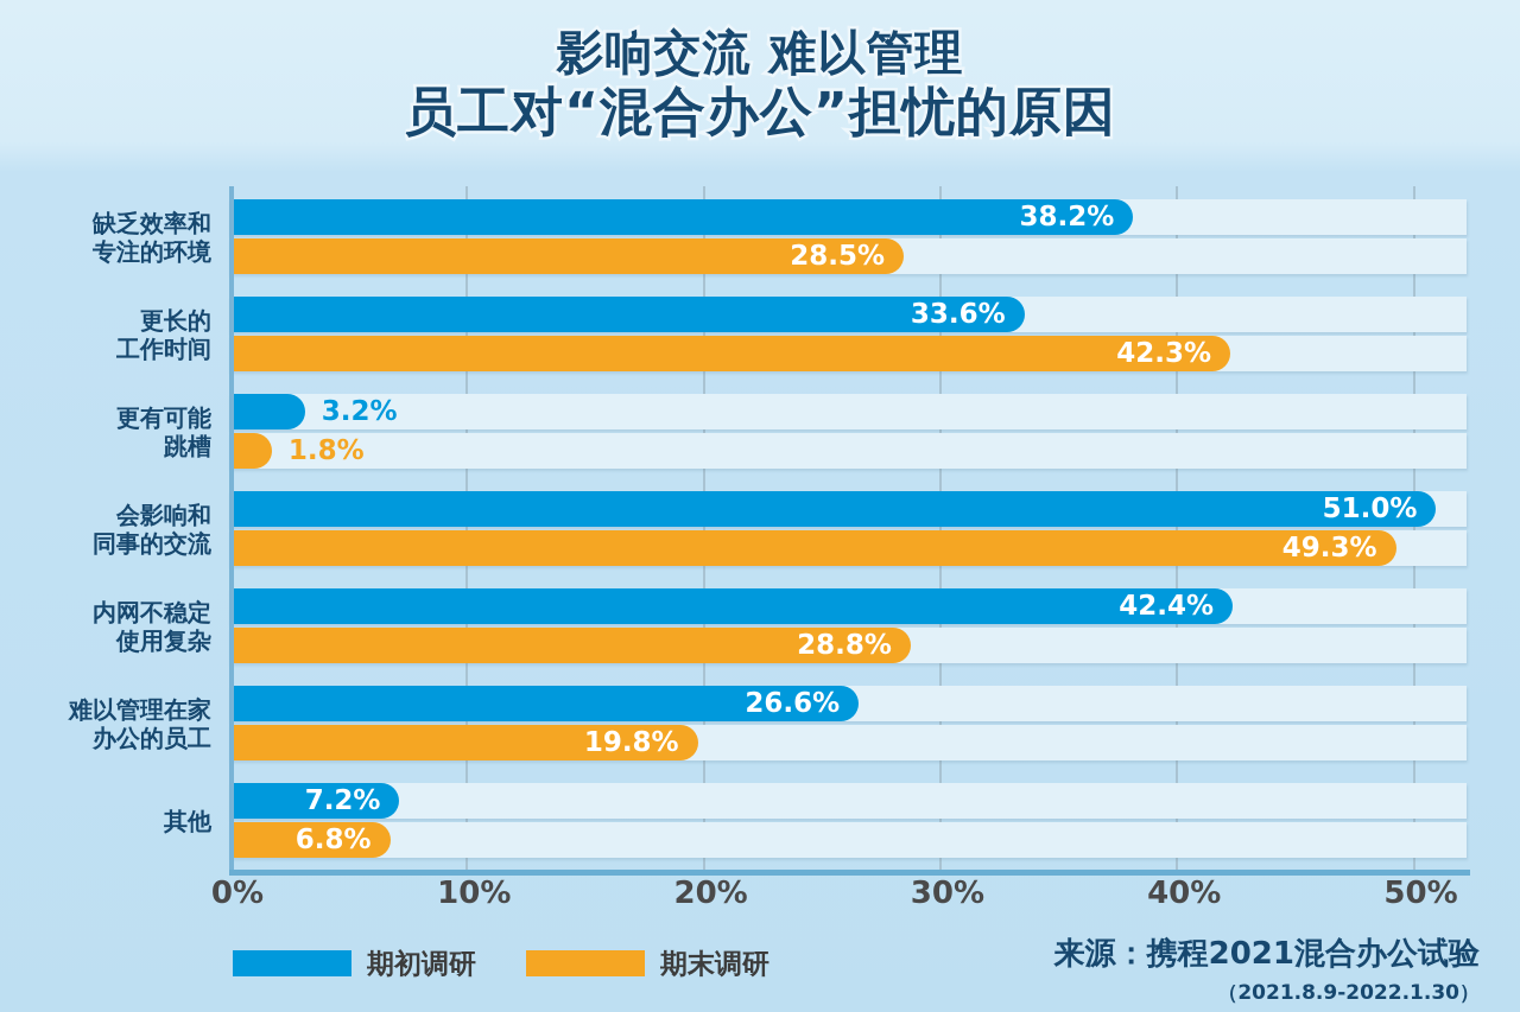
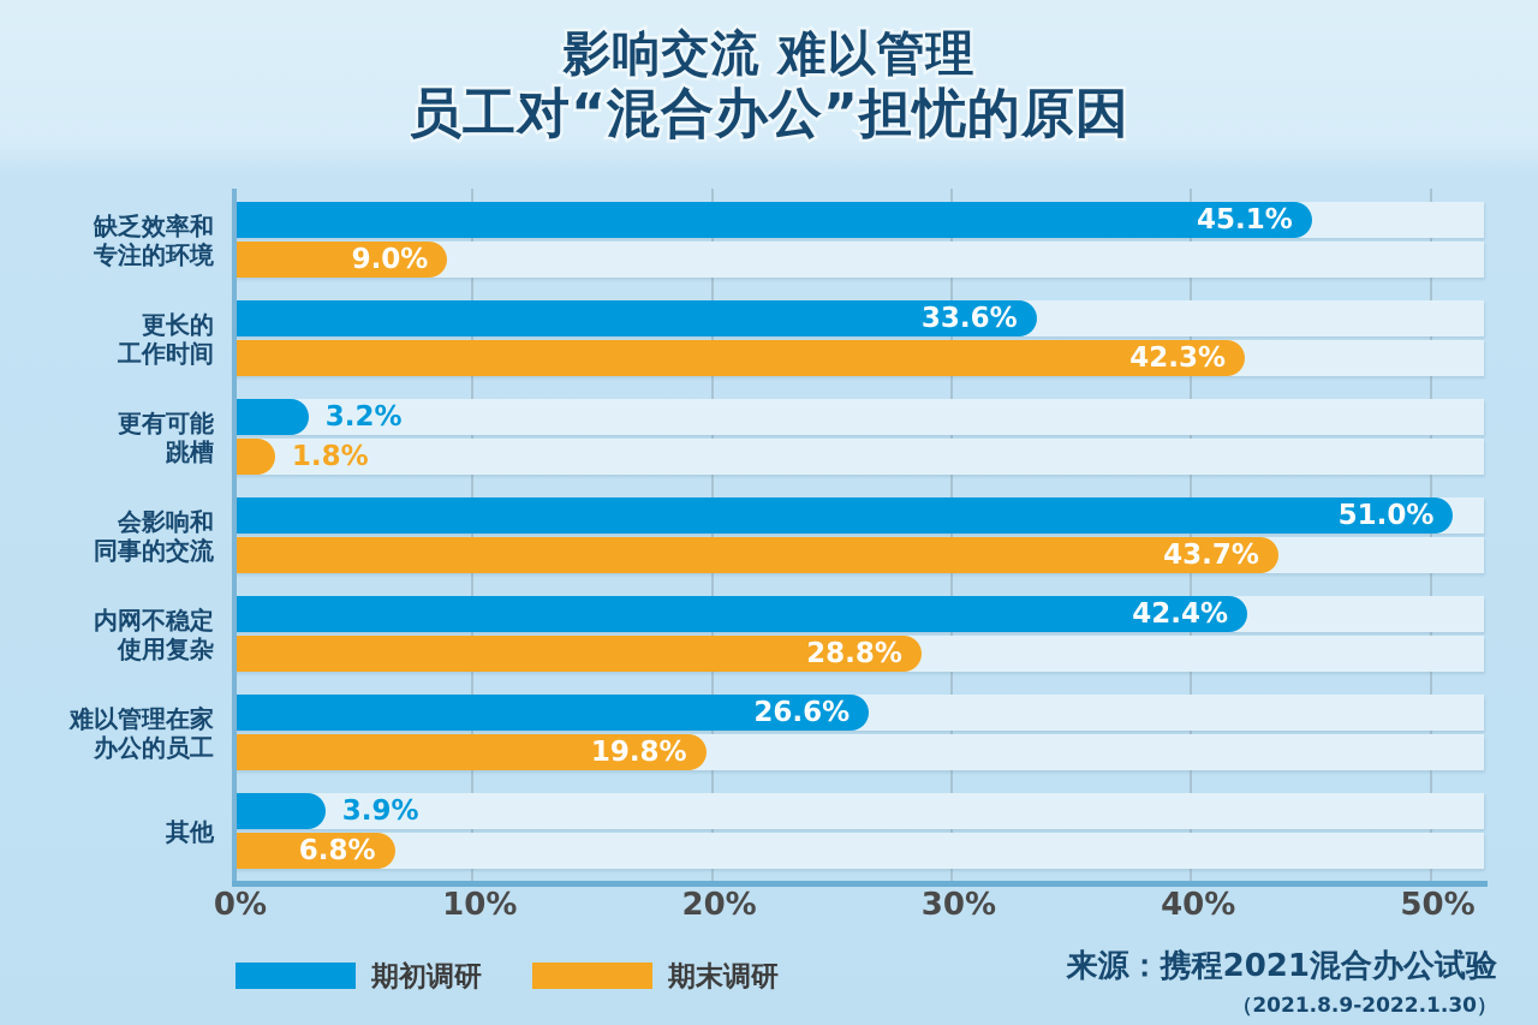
期初调研/缺乏效率和 专注的环境: 38.2% -> 45.1%
期末调研/缺乏效率和 专注的环境: 28.5% -> 9.0%
期末调研/会影响和 同事的交流: 49.3% -> 43.7%
期初调研/其他: 7.2% -> 3.9%
